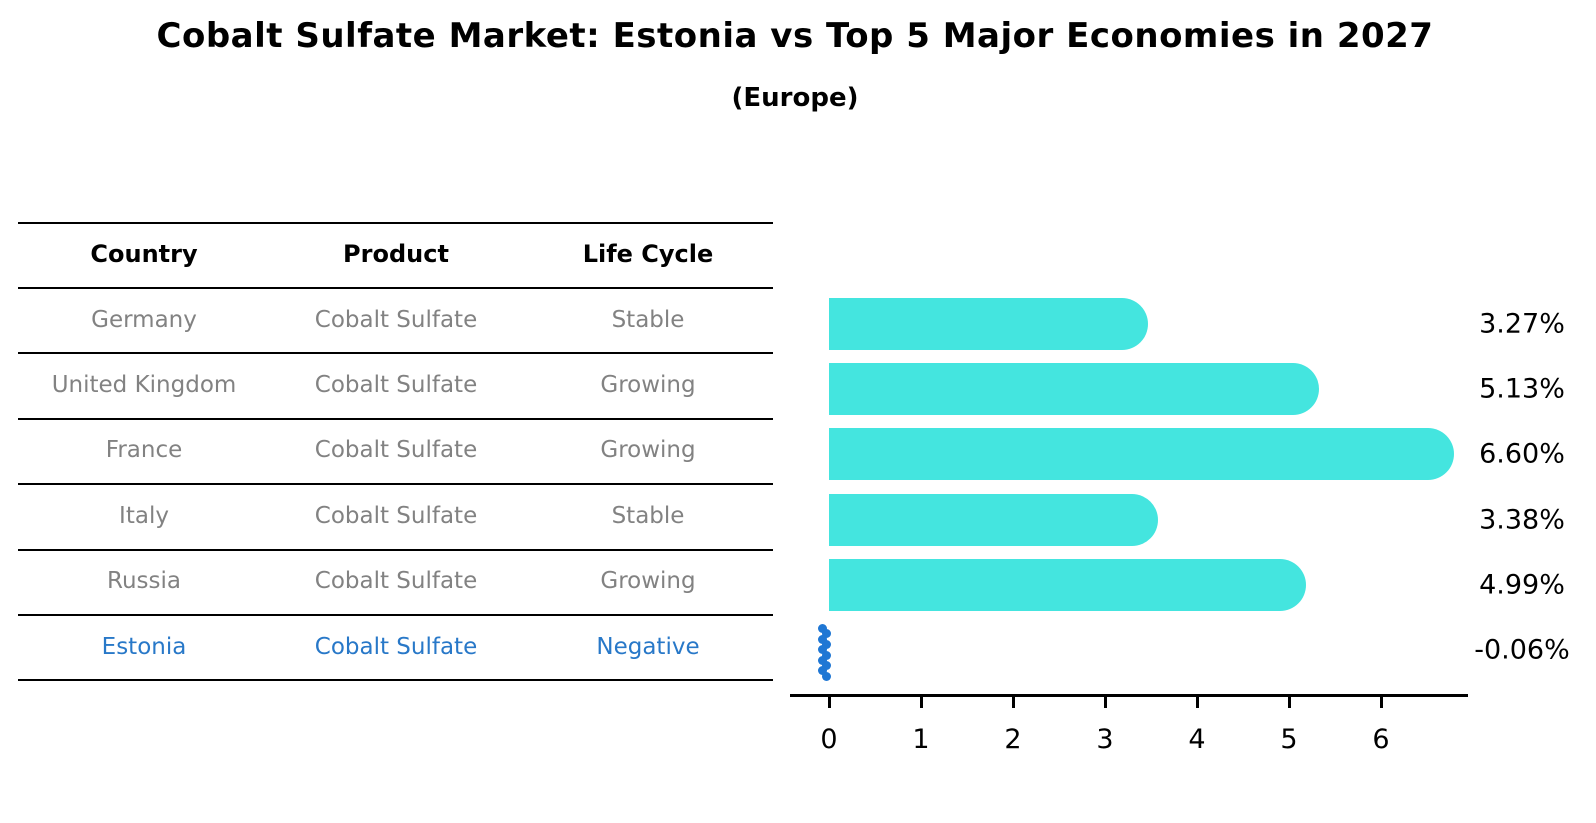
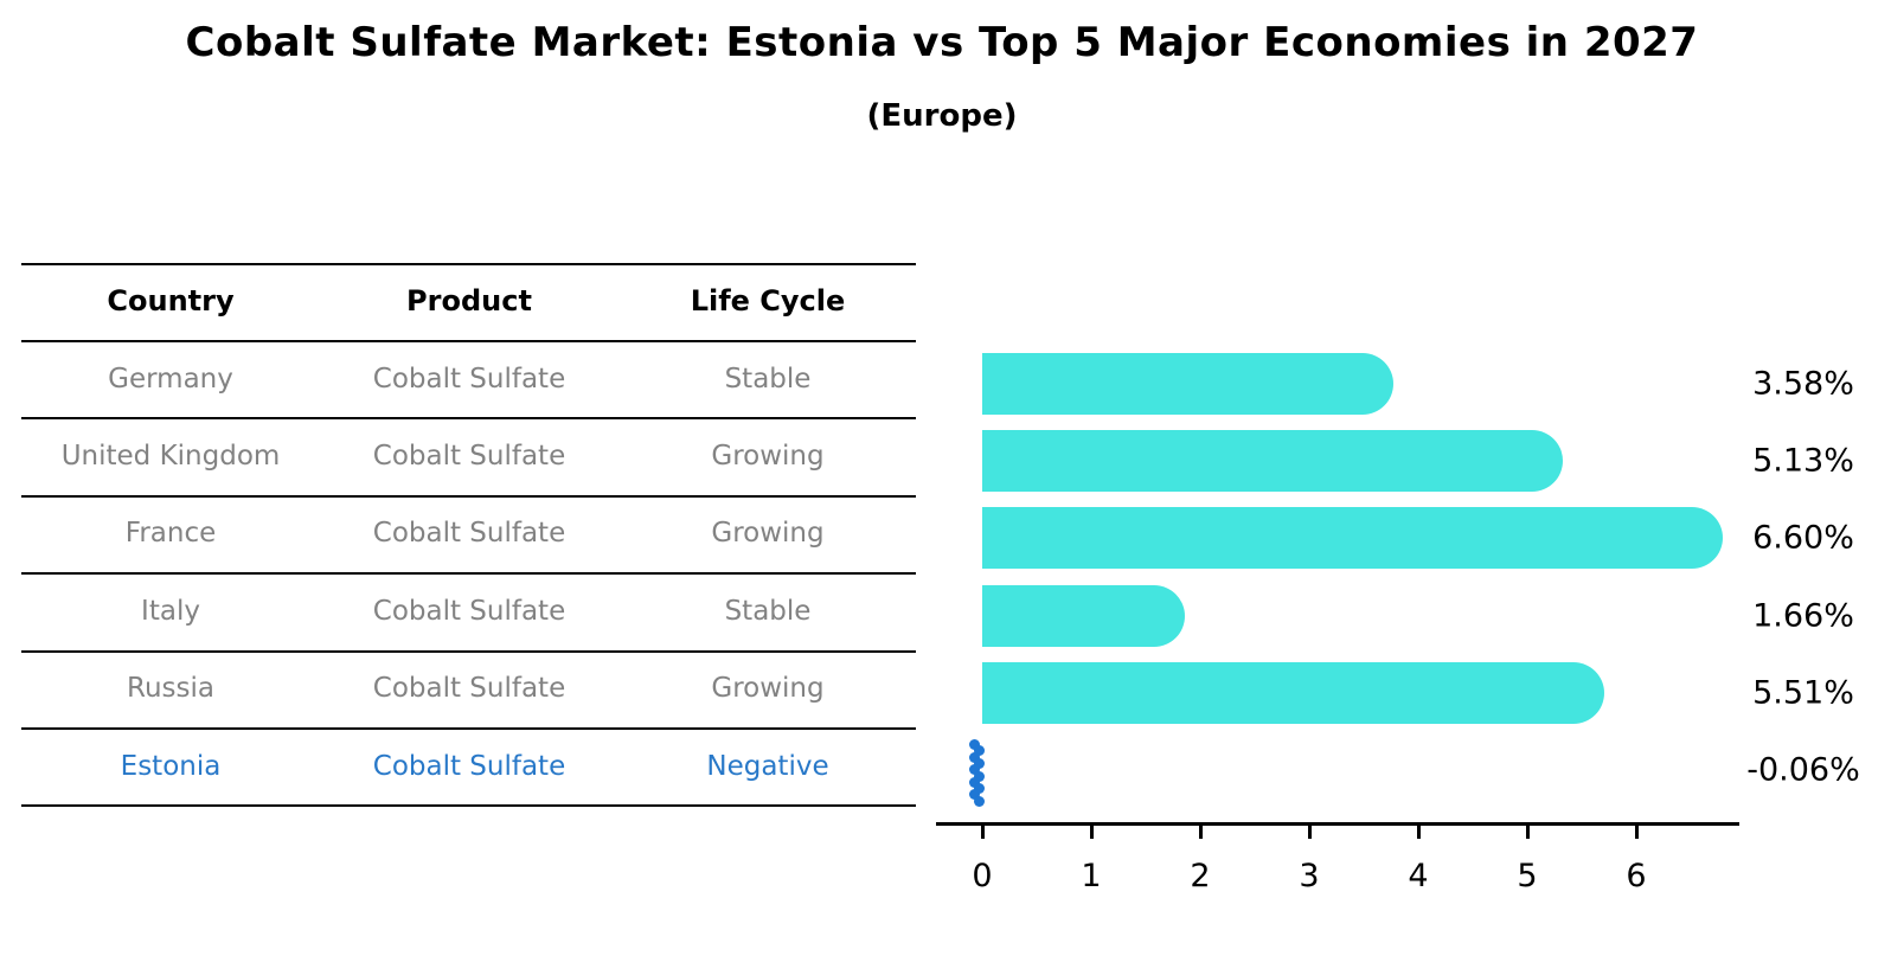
Germany: 3.27% -> 3.58%
Italy: 3.38% -> 1.66%
Russia: 4.99% -> 5.51%
